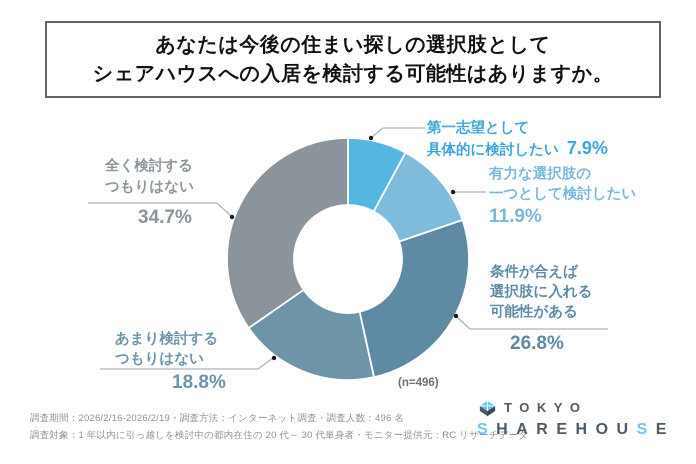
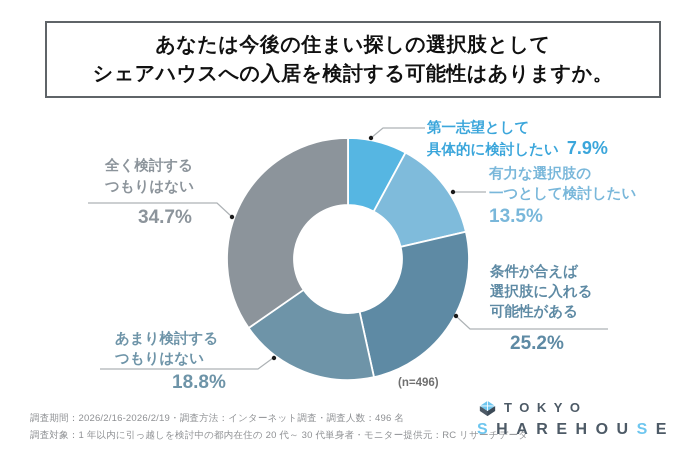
有力な選択肢の一つとして検討したい: 11.9% -> 13.5%
条件が合えば選択肢に入れる可能性がある: 26.8% -> 25.2%
